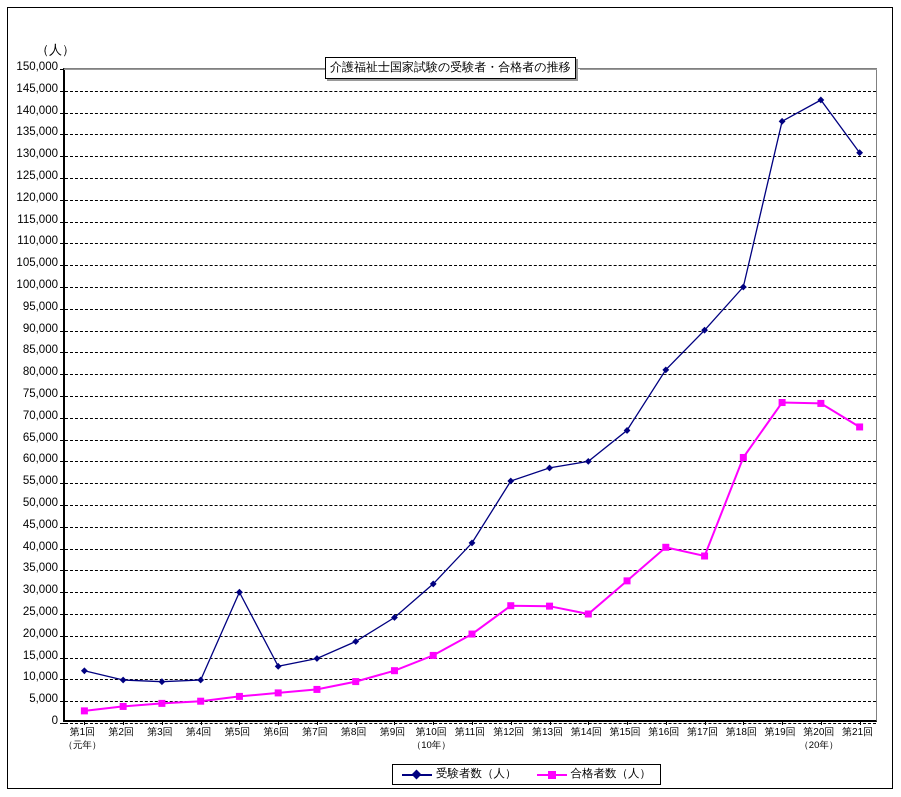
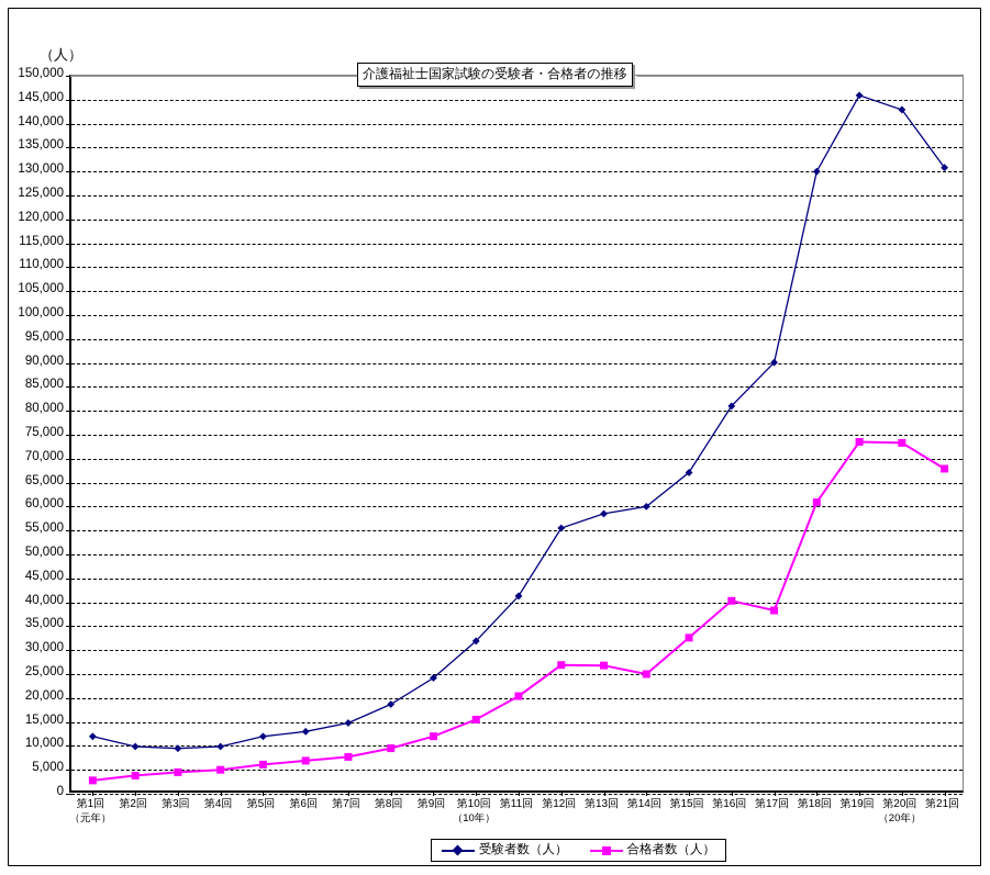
受験者数（人）/第5回: 30000 -> 12000
受験者数（人）/第18回: 100000 -> 130000
受験者数（人）/第19回: 138000 -> 146000
